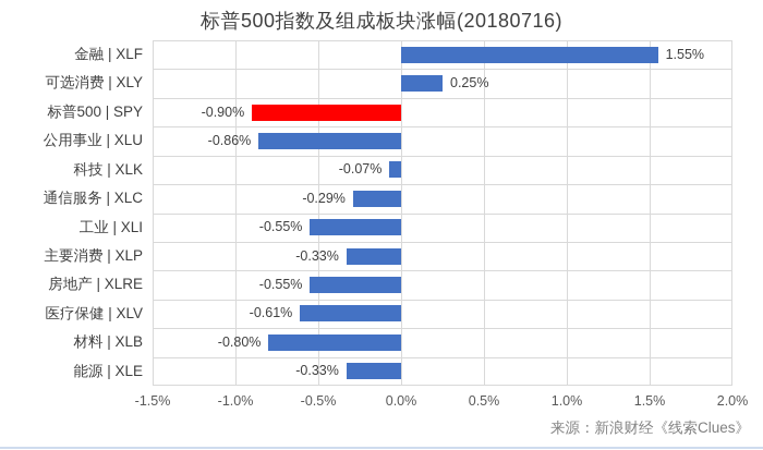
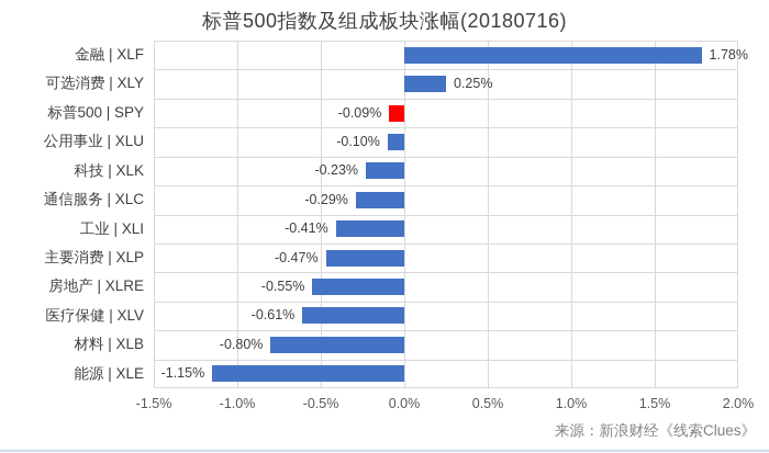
金融 | XLF: 1.55% -> 1.78%
标普500 | SPY: -0.90% -> -0.09%
公用事业 | XLU: -0.86% -> -0.10%
科技 | XLK: -0.07% -> -0.23%
工业 | XLI: -0.55% -> -0.41%
主要消费 | XLP: -0.33% -> -0.47%
能源 | XLE: -0.33% -> -1.15%
